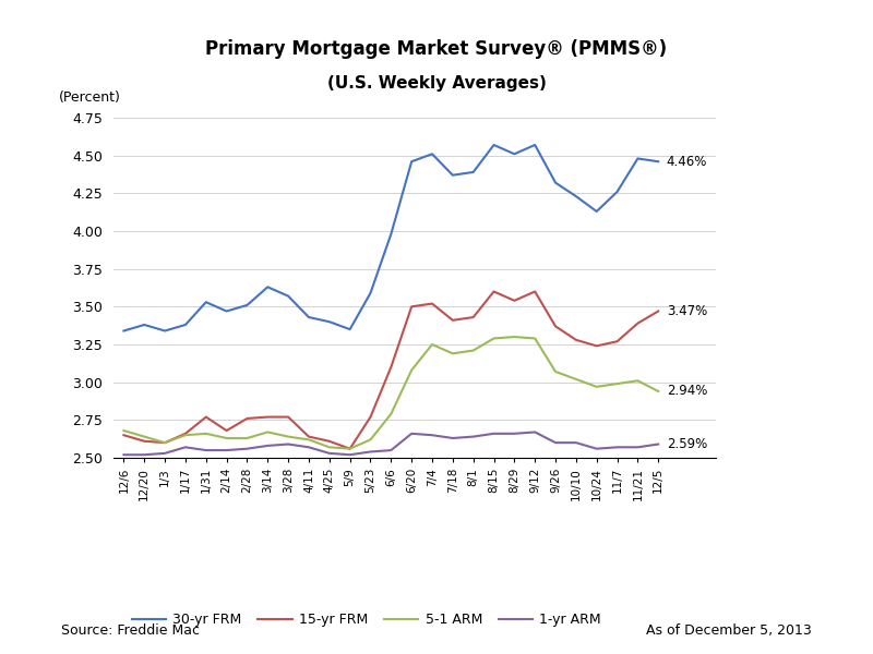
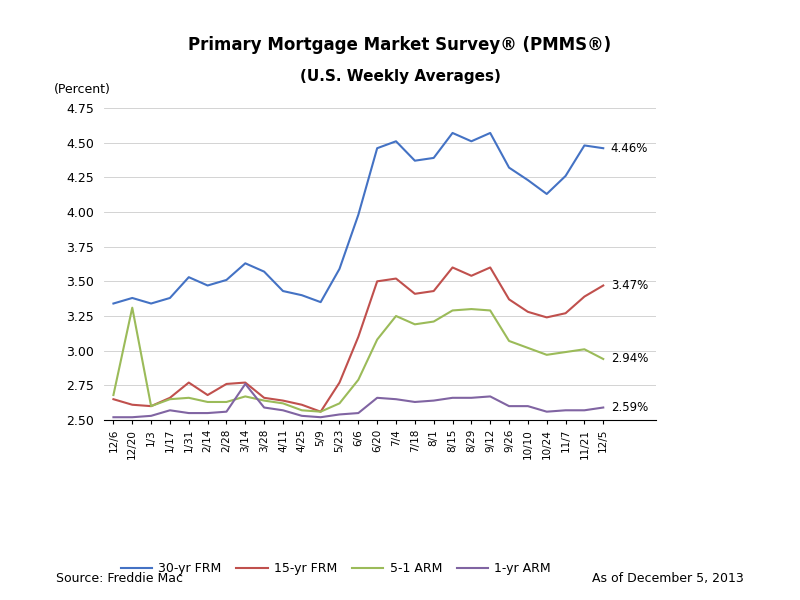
5-1 ARM/12/20: 2.64 -> 3.31
1-yr ARM/3/14: 2.58 -> 2.76
15-yr FRM/3/28: 2.77 -> 2.66
